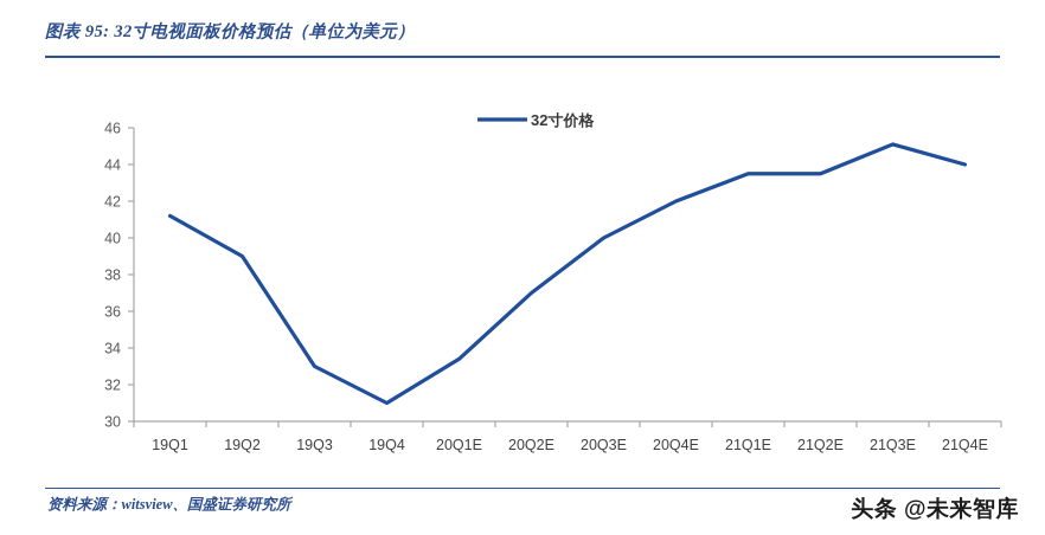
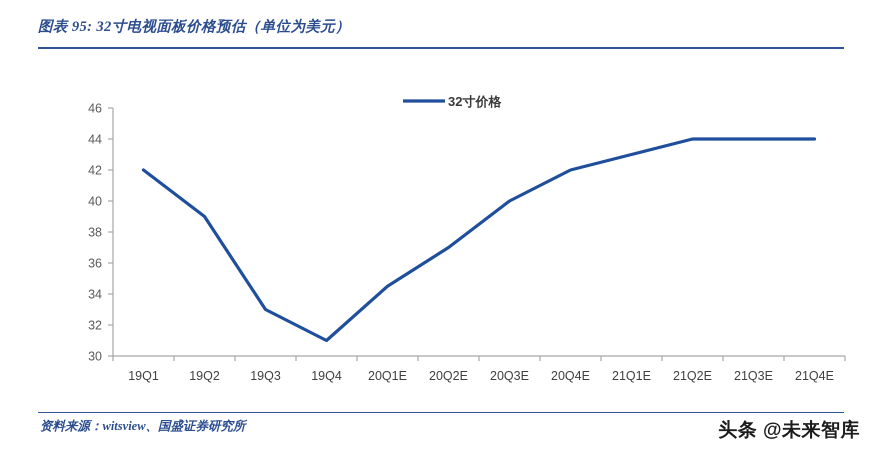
19Q1: 41.2 -> 42.0
20Q1E: 33.4 -> 34.5
21Q1E: 43.5 -> 43.0
21Q2E: 43.5 -> 44.0
21Q3E: 45.1 -> 44.0
